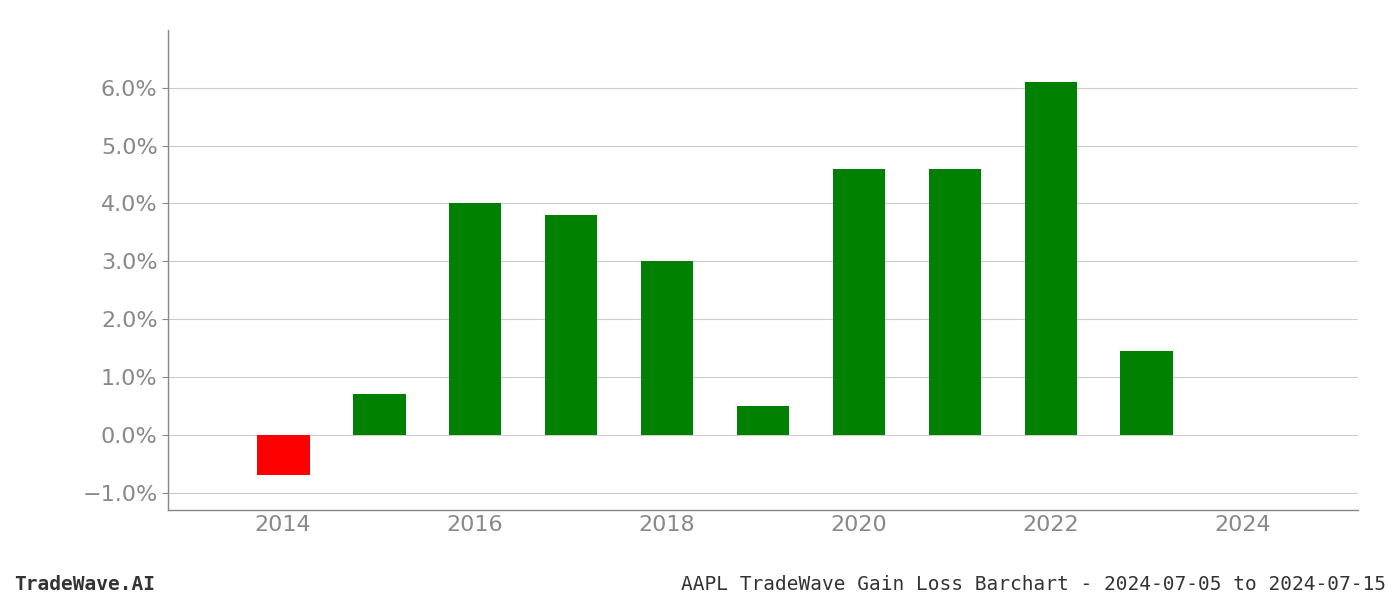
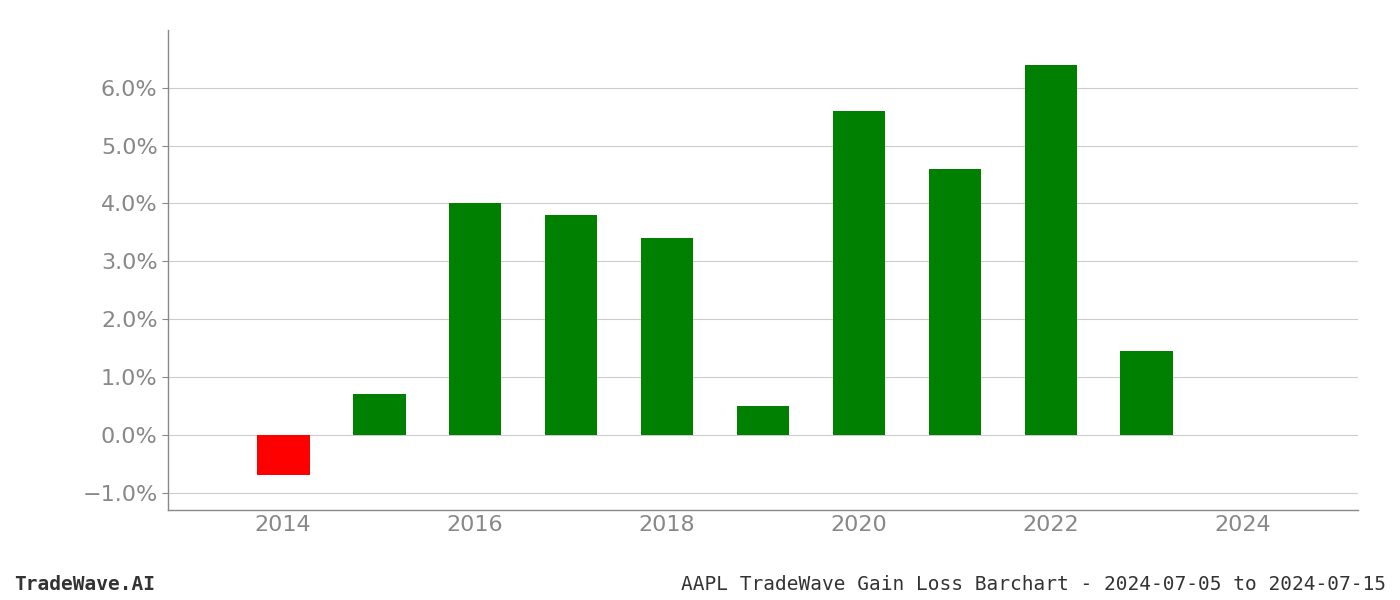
2018: 3.00% -> 3.40%
2020: 4.60% -> 5.60%
2022: 6.10% -> 6.40%
